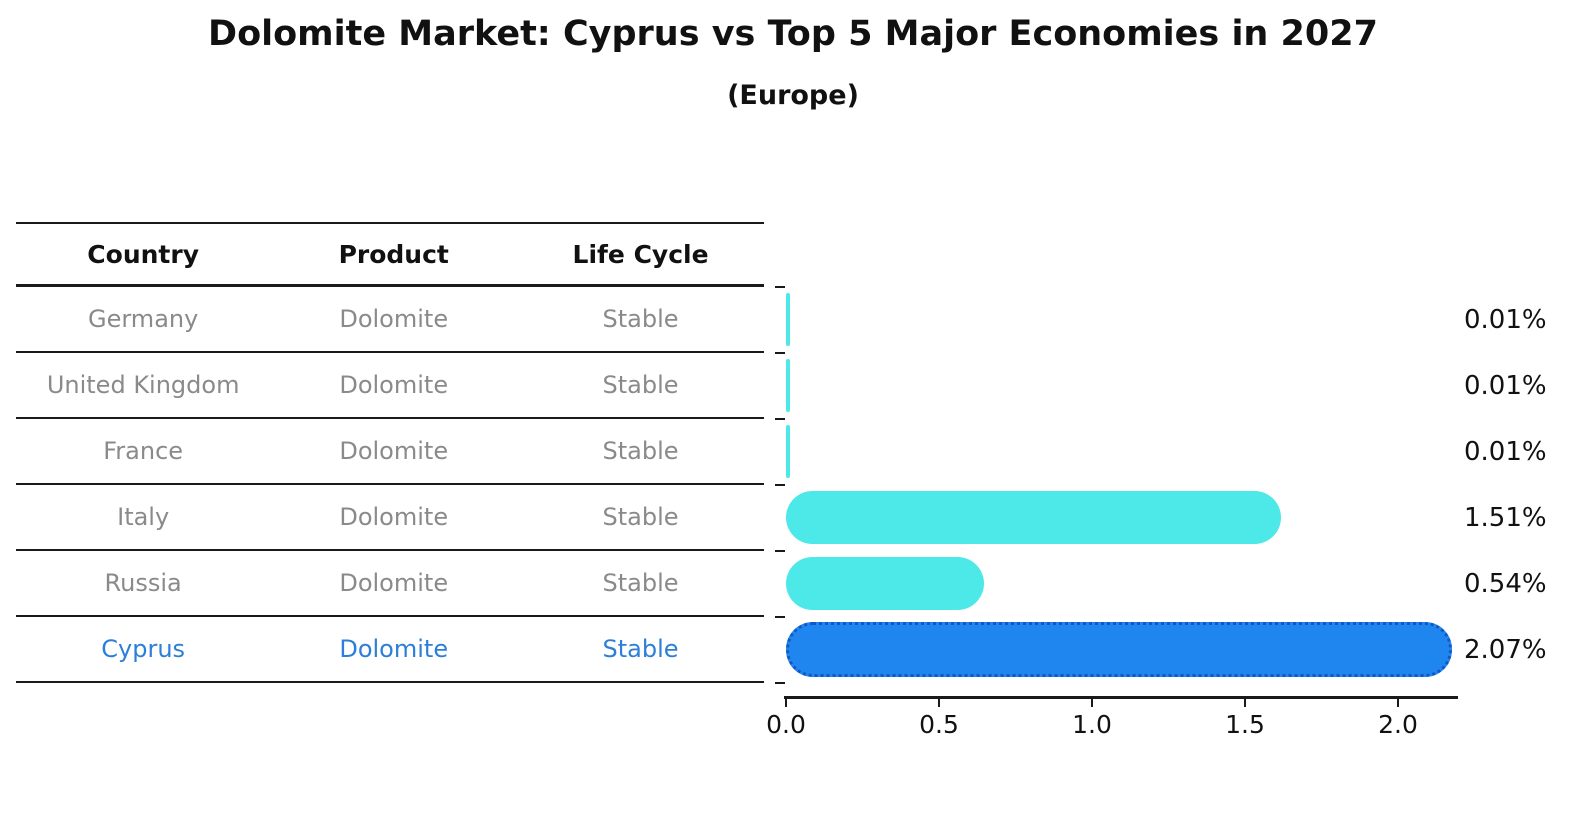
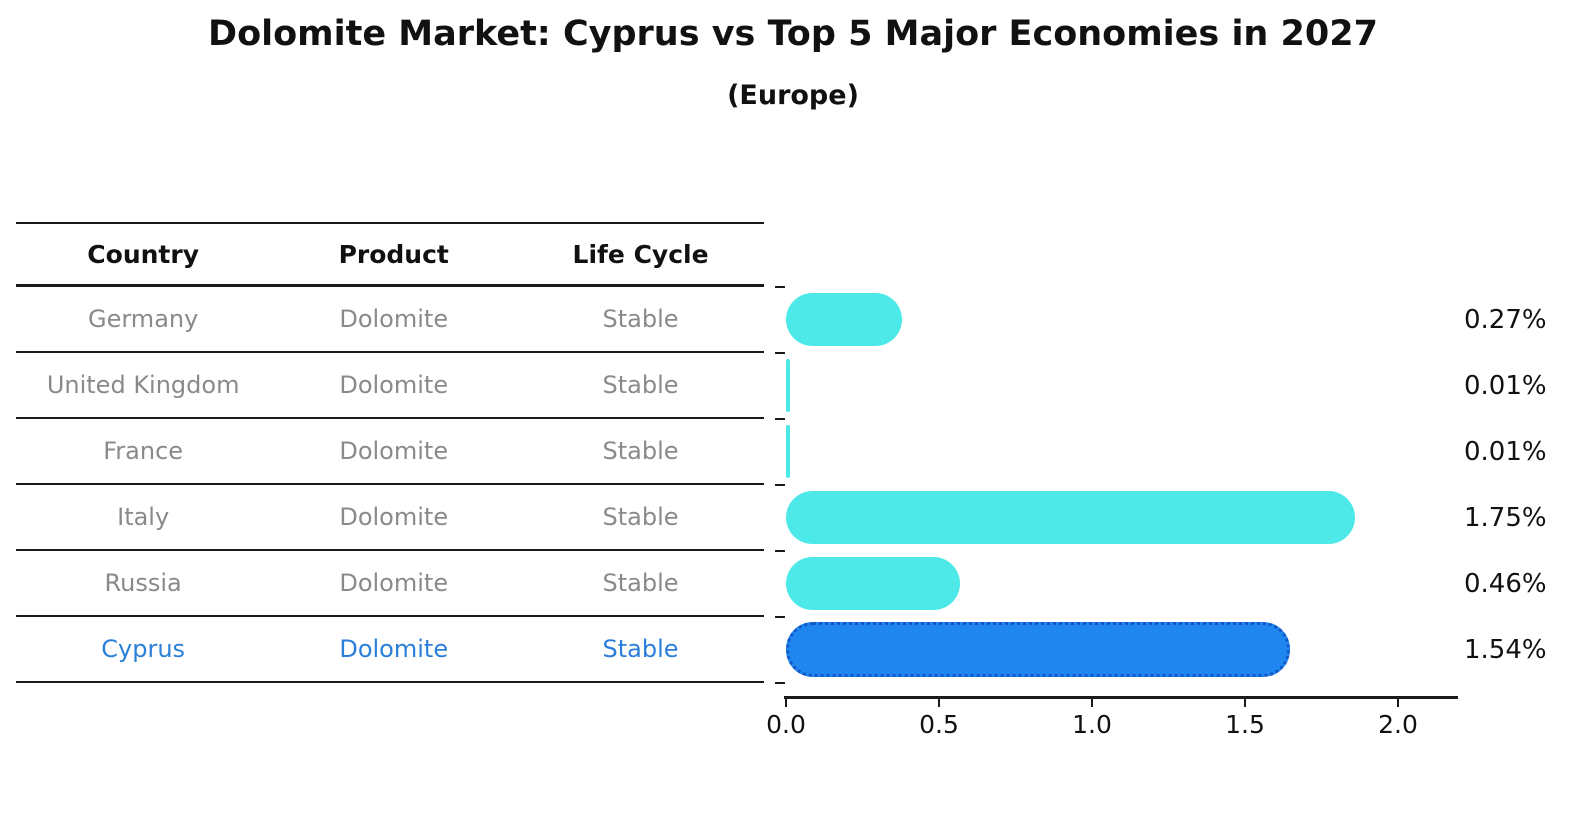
Germany: 0.01% -> 0.27%
Italy: 1.51% -> 1.75%
Russia: 0.54% -> 0.46%
Cyprus: 2.07% -> 1.54%
